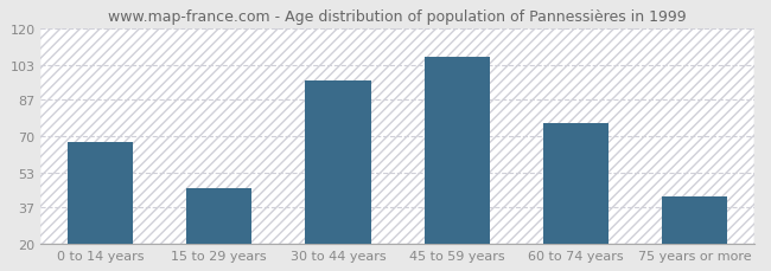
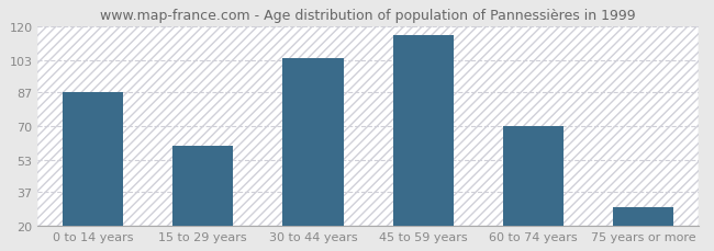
0 to 14 years: 67 -> 87
15 to 29 years: 46 -> 60
30 to 44 years: 96 -> 104
45 to 59 years: 107 -> 116
60 to 74 years: 76 -> 70
75 years or more: 42 -> 29
